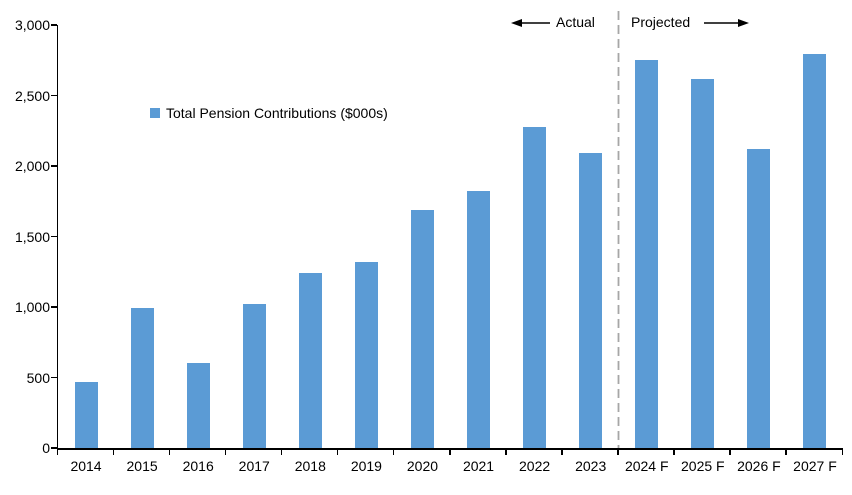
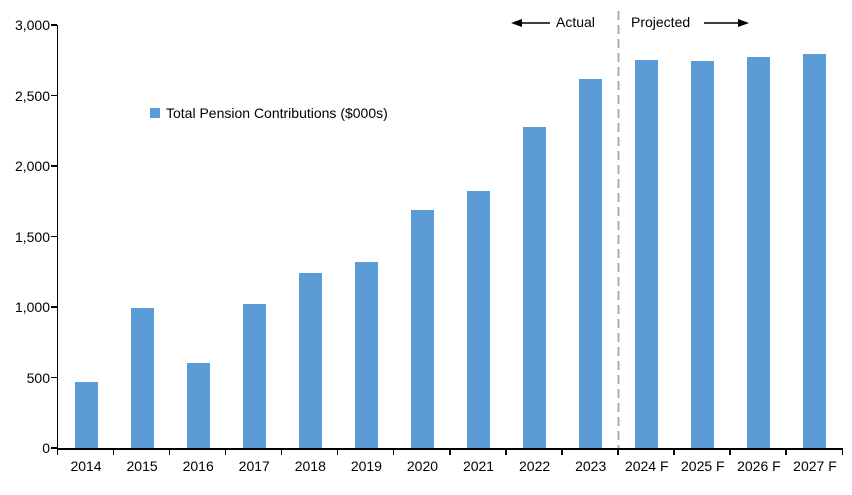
2023: 2090 -> 2620
2025 F: 2620 -> 2740
2026 F: 2120 -> 2770
